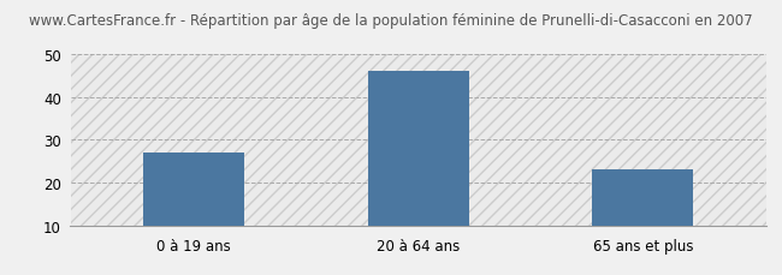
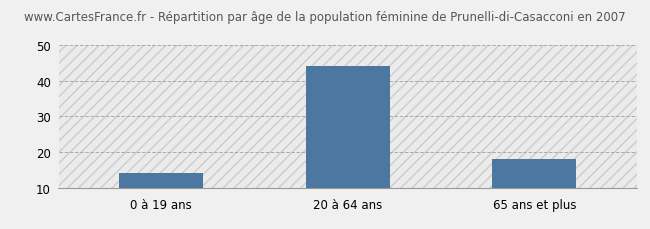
0 à 19 ans: 27 -> 14
20 à 64 ans: 46 -> 44
65 ans et plus: 23 -> 18
